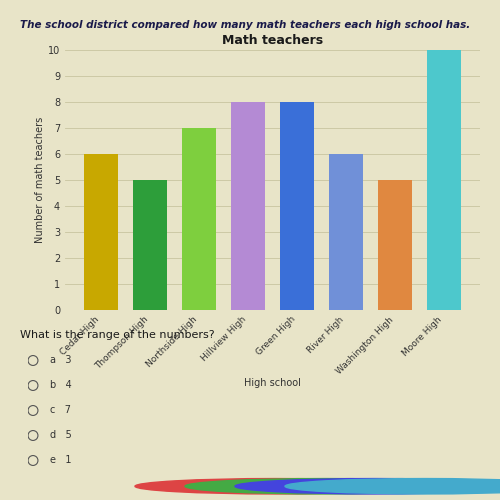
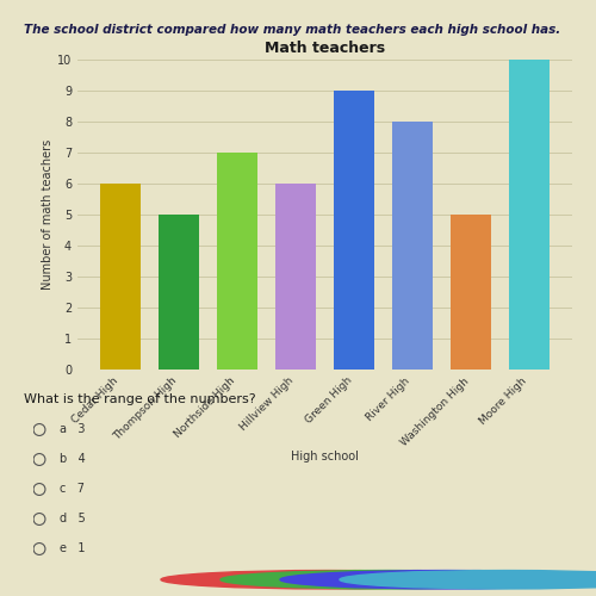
Hillview High: 8 -> 6
Green High: 8 -> 9
River High: 6 -> 8
